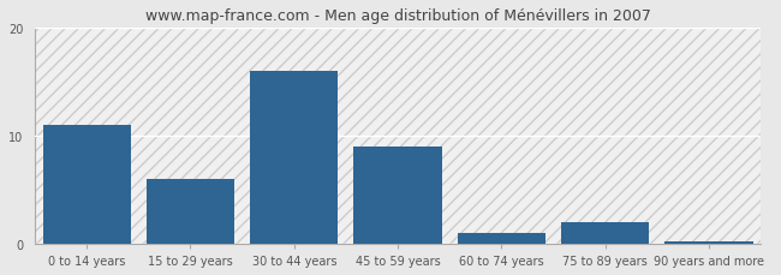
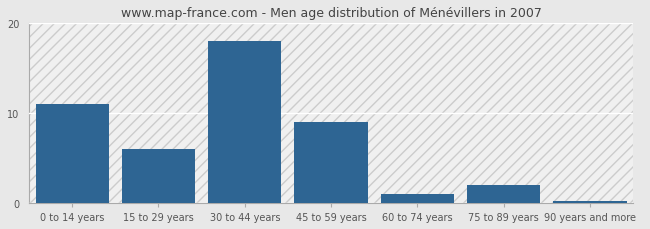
30 to 44 years: 16.0 -> 18.0
